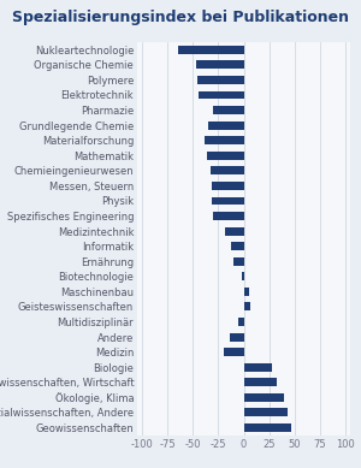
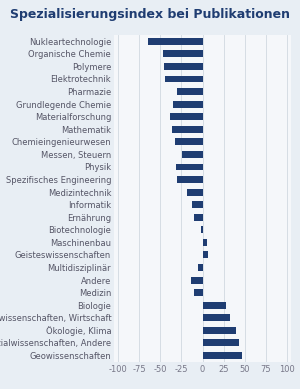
Messen, Steuern: -32 -> -24
Medizin: -19 -> -10
